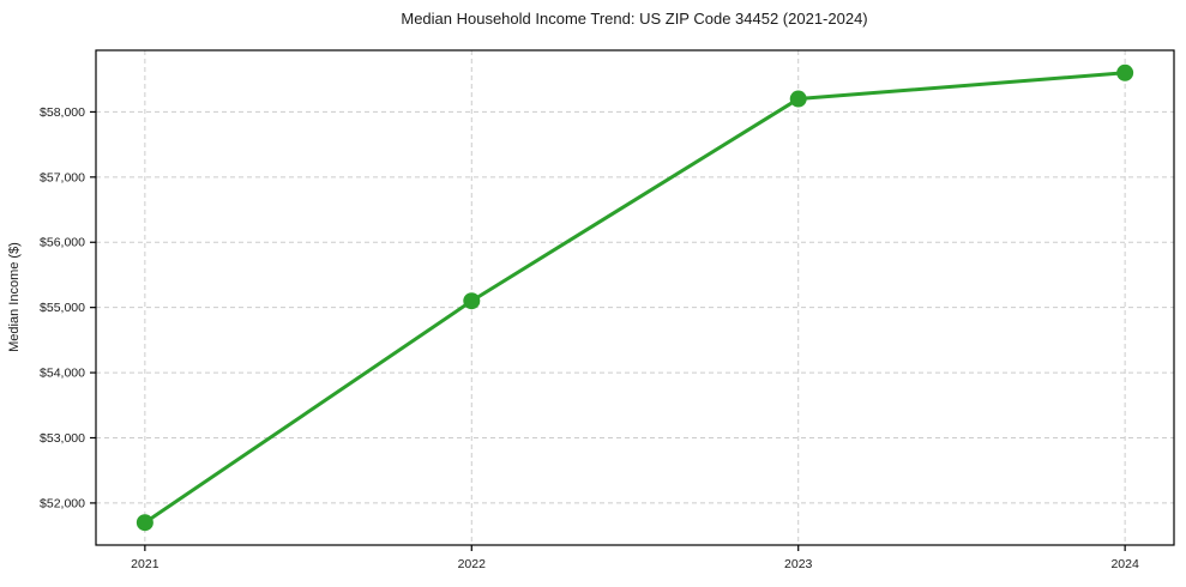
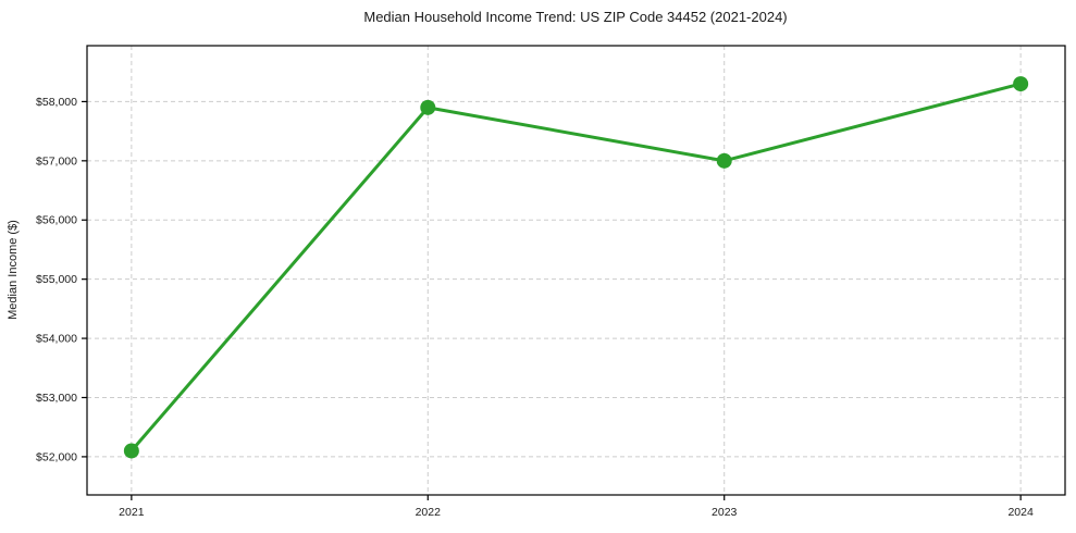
2021: $51700 -> $52100
2022: $55100 -> $57900
2023: $58200 -> $57000
2024: $58600 -> $58300
